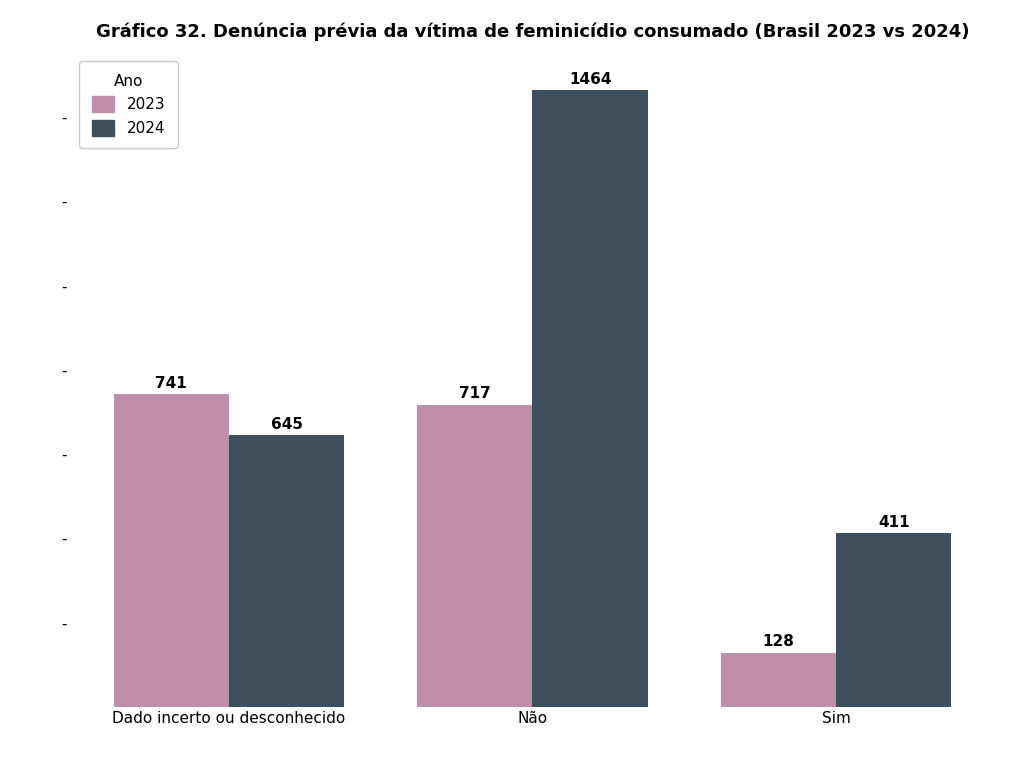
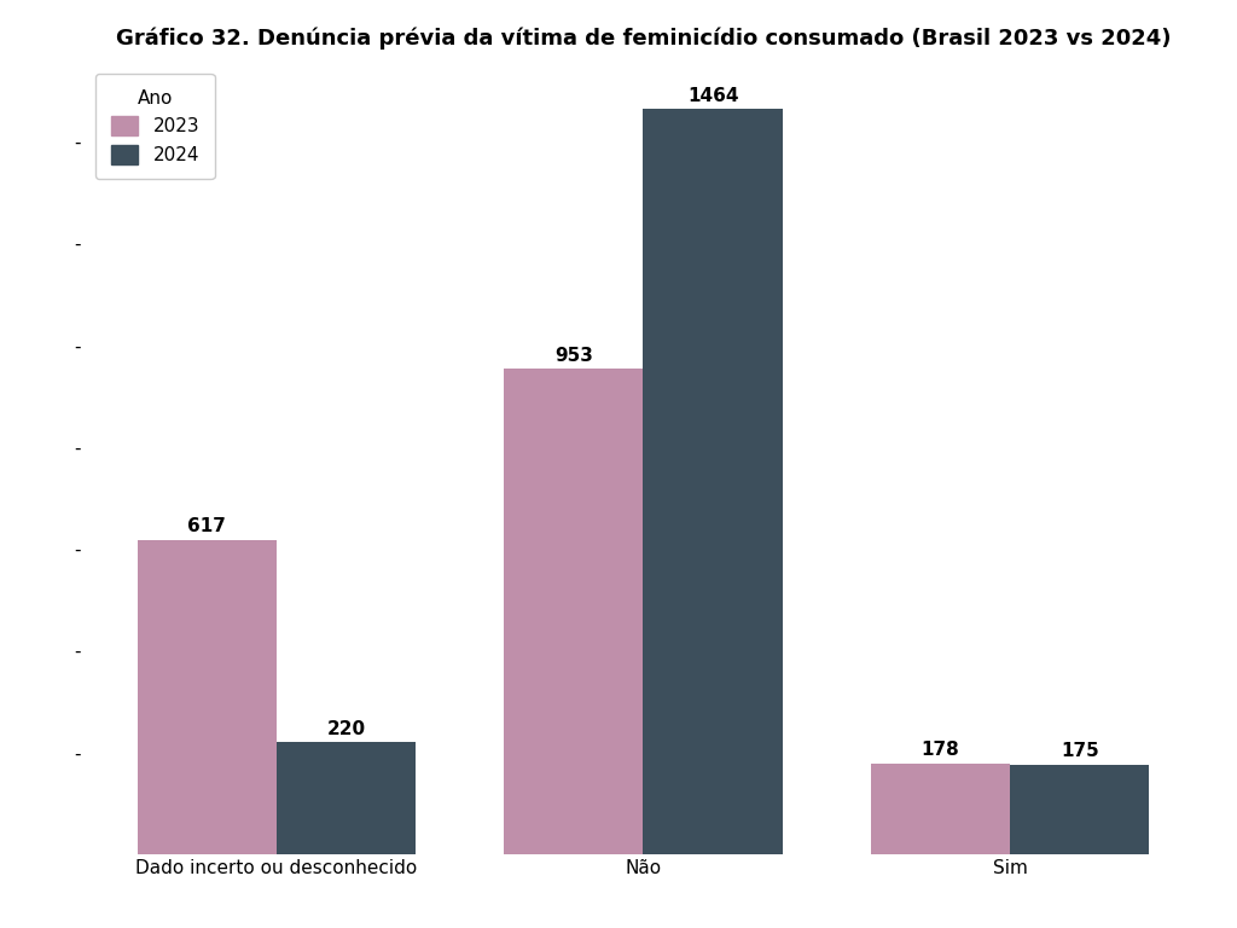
2023/Dado incerto ou desconhecido: 741 -> 617
2024/Dado incerto ou desconhecido: 645 -> 220
2023/Não: 717 -> 953
2023/Sim: 128 -> 178
2024/Sim: 411 -> 175
